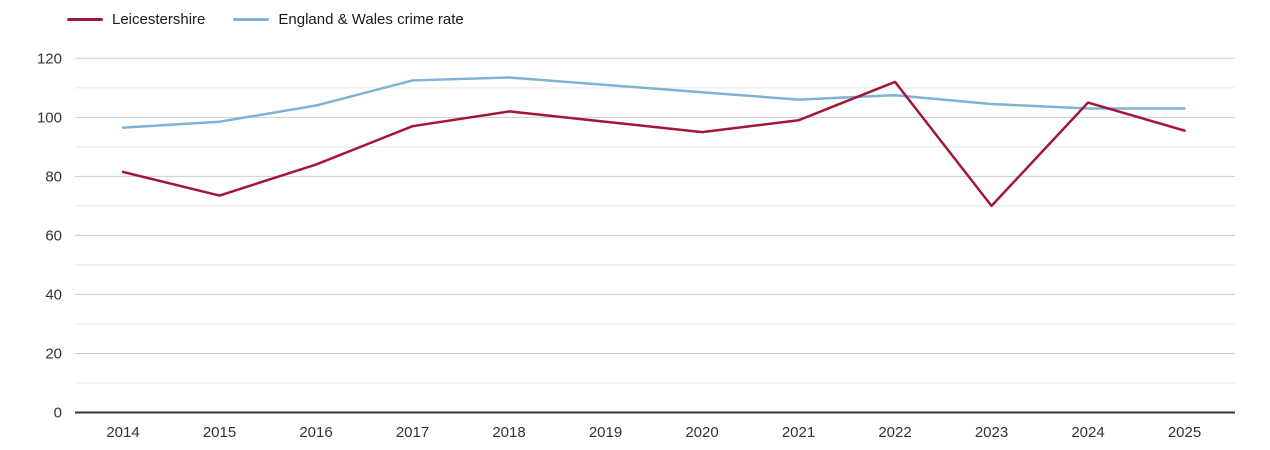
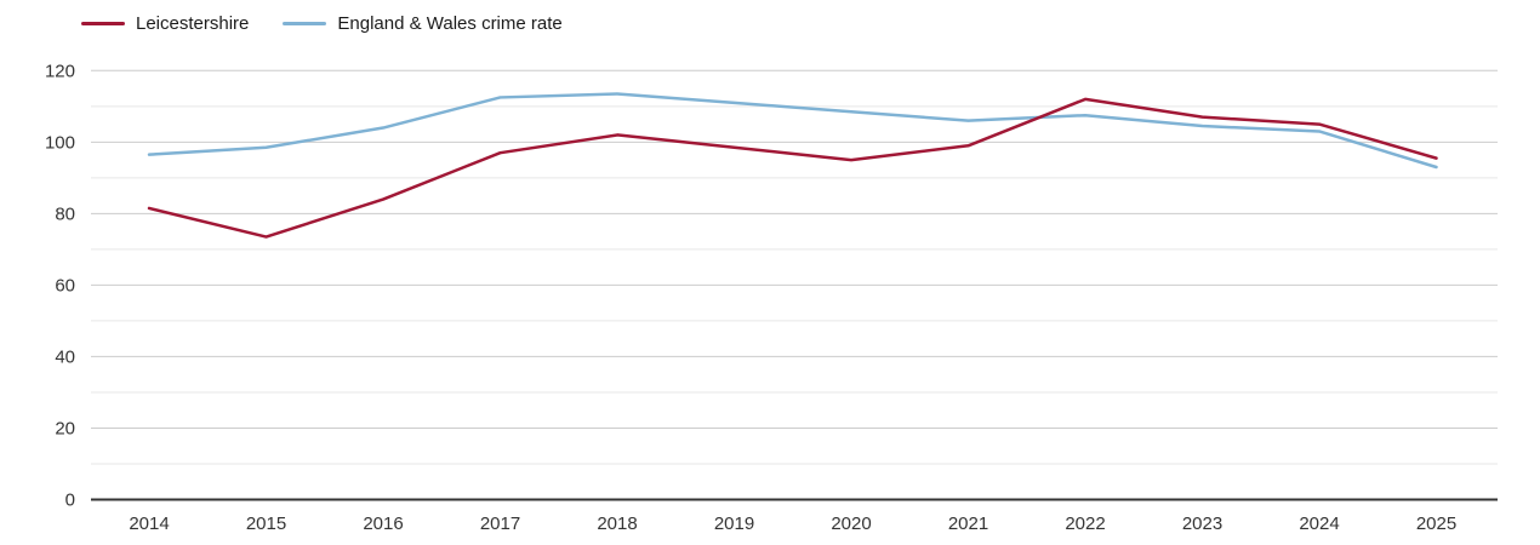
Leicestershire/2023: 70 -> 107
England & Wales crime rate/2025: 103 -> 93
